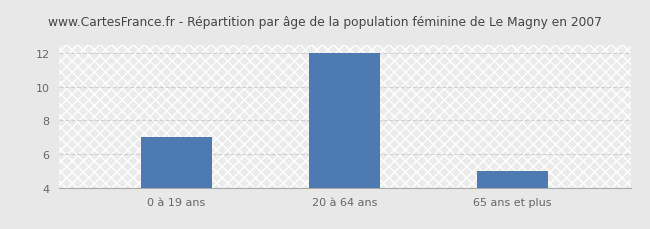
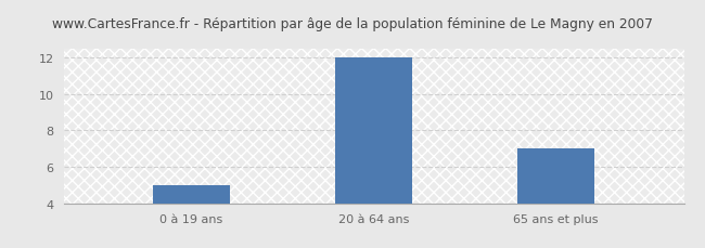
0 à 19 ans: 7 -> 5
65 ans et plus: 5 -> 7
